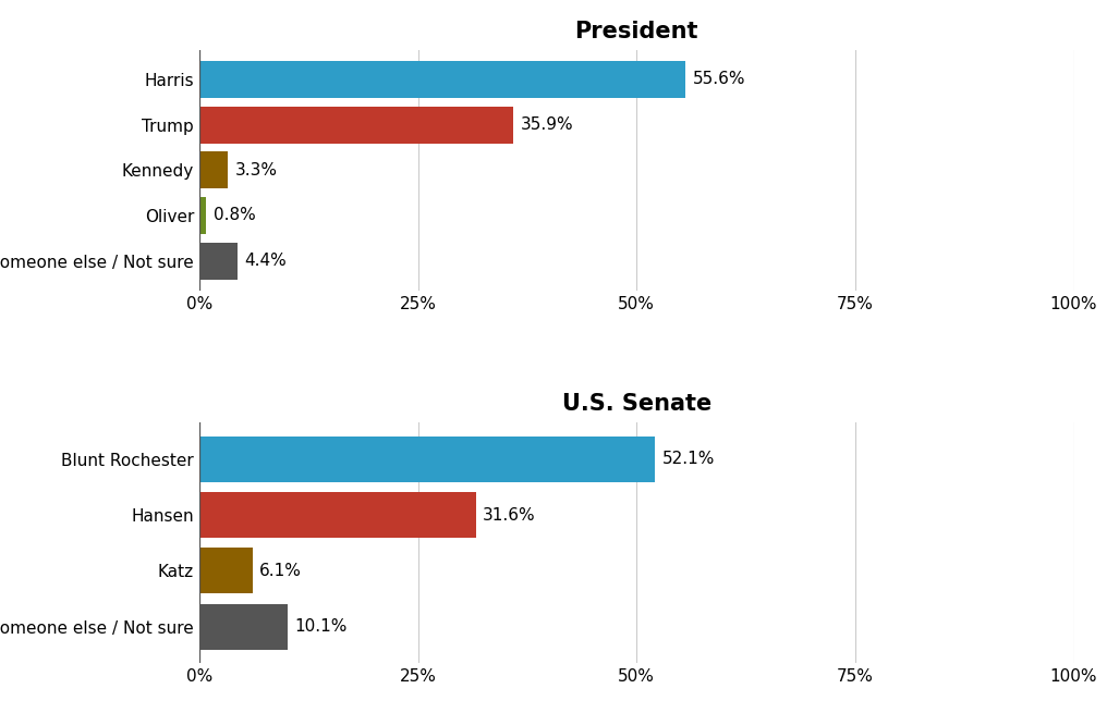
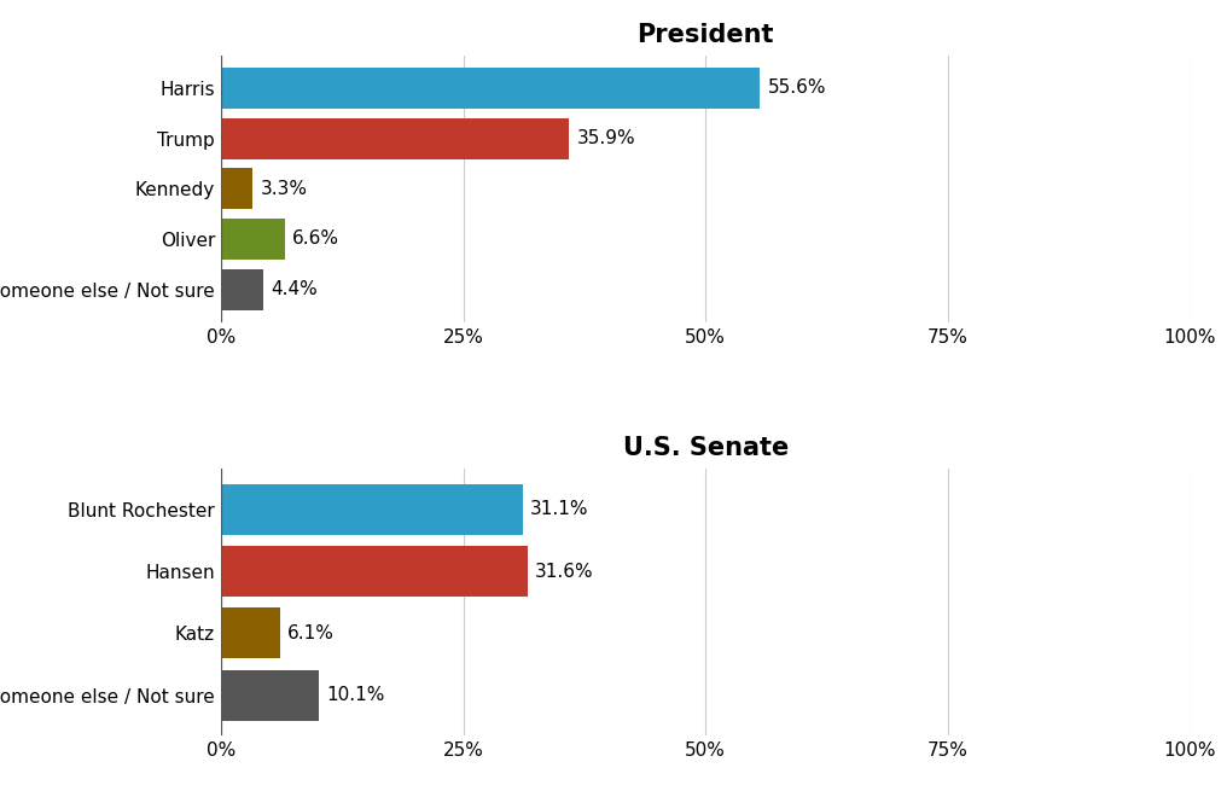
President/Oliver: 0.8% -> 6.6%
U.S. Senate/Blunt Rochester: 52.1% -> 31.1%
